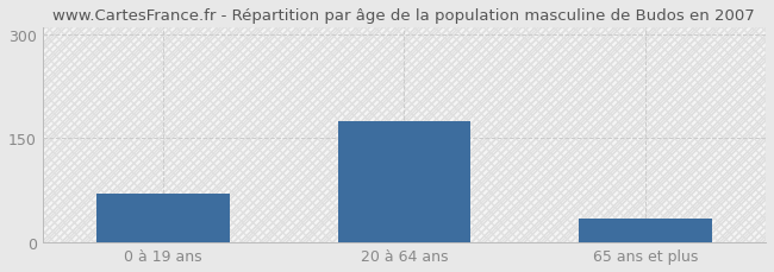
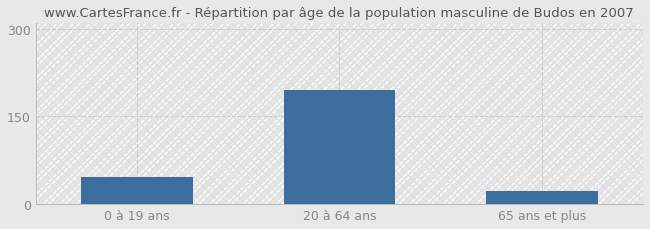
0 à 19 ans: 70 -> 46
20 à 64 ans: 175 -> 196
65 ans et plus: 35 -> 22
